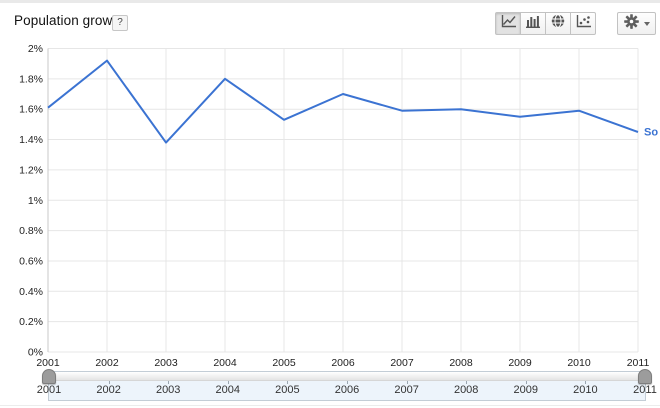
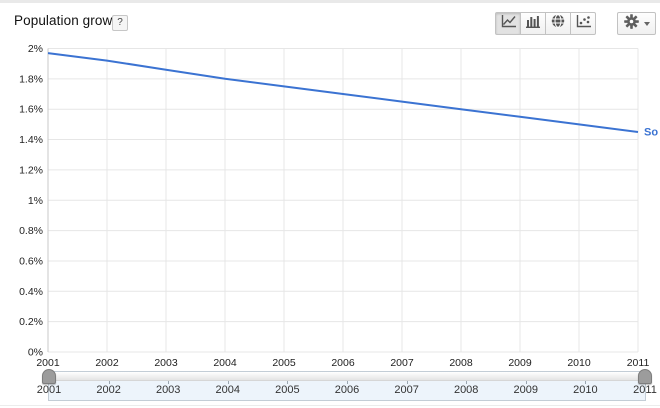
2001: 1.61% -> 1.97%
2003: 1.38% -> 1.86%
2005: 1.53% -> 1.75%
2007: 1.59% -> 1.65%
2010: 1.59% -> 1.50%
